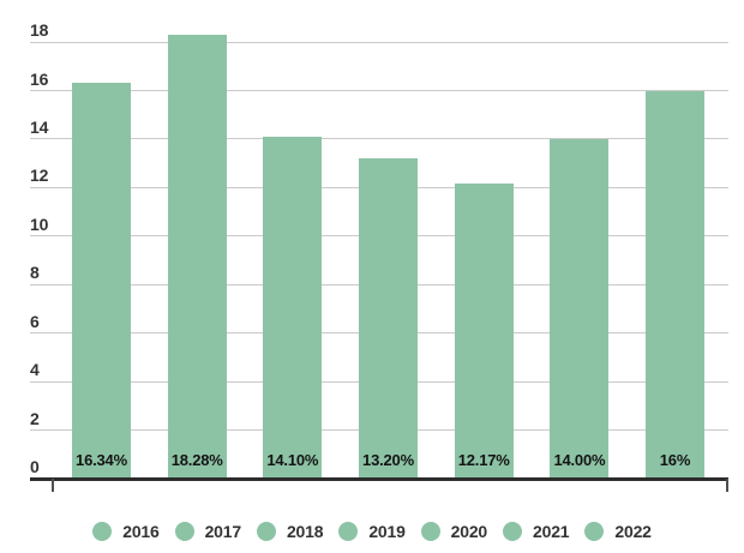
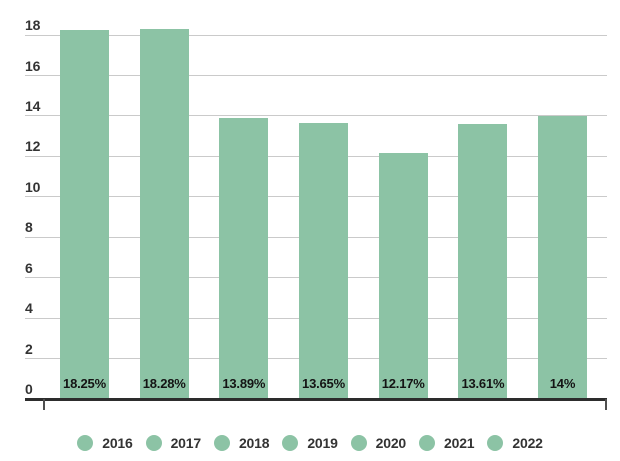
2016: 16.34% -> 18.25%
2018: 14.10% -> 13.89%
2019: 13.20% -> 13.65%
2021: 14.00% -> 13.61%
2022: 16% -> 14%
